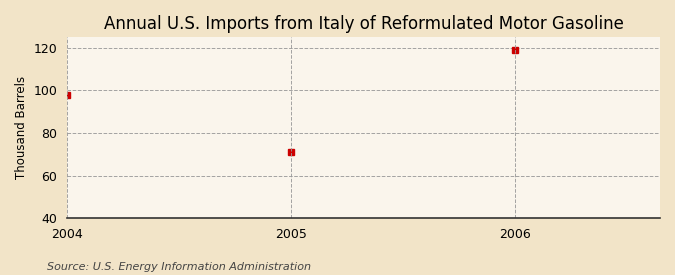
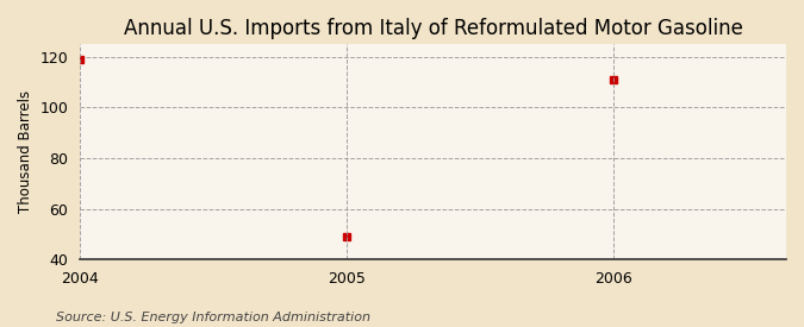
2004: 98 -> 119
2005: 71 -> 49
2006: 119 -> 111
